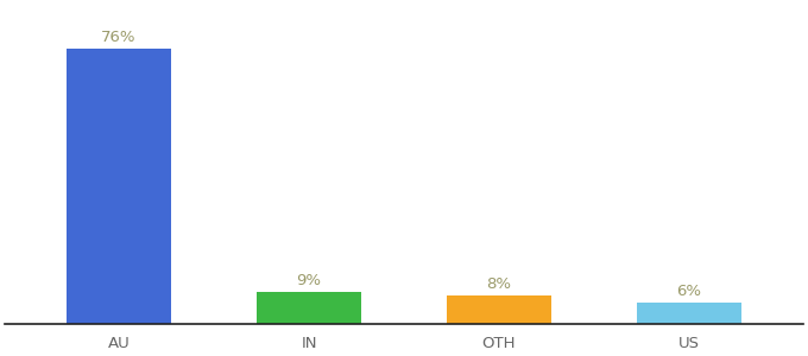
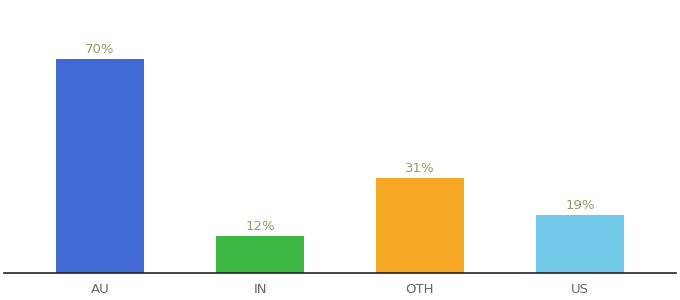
AU: 76% -> 70%
IN: 9% -> 12%
OTH: 8% -> 31%
US: 6% -> 19%
